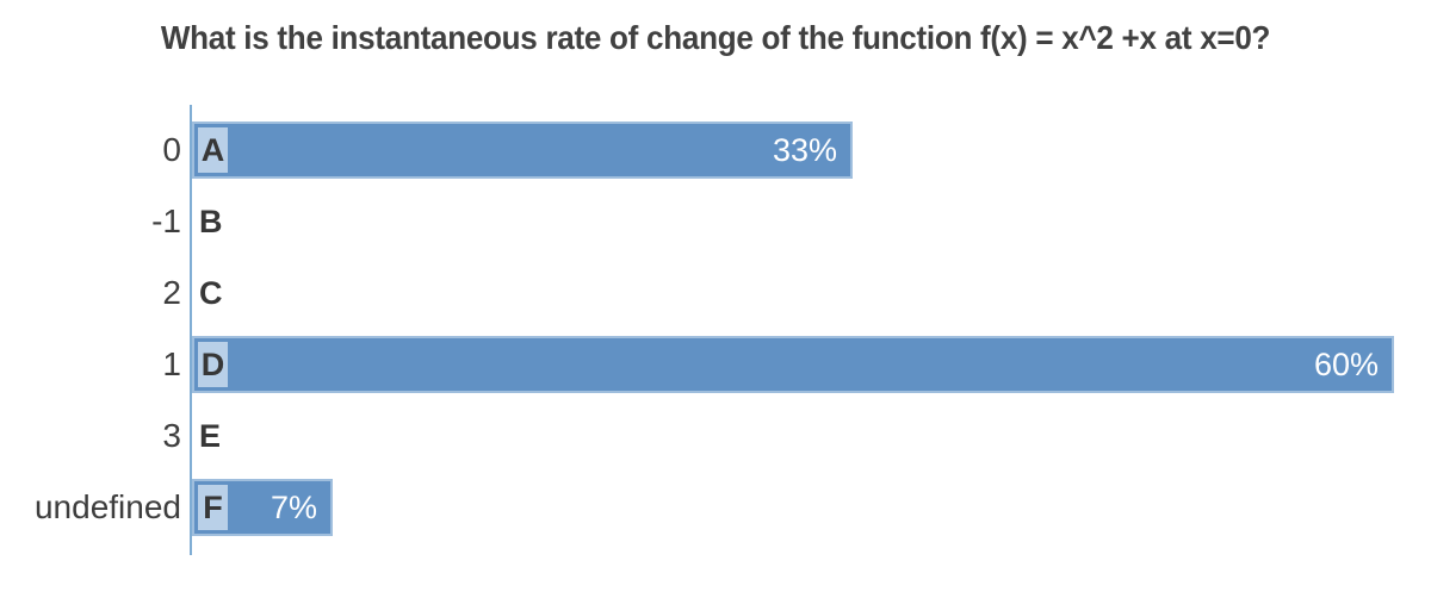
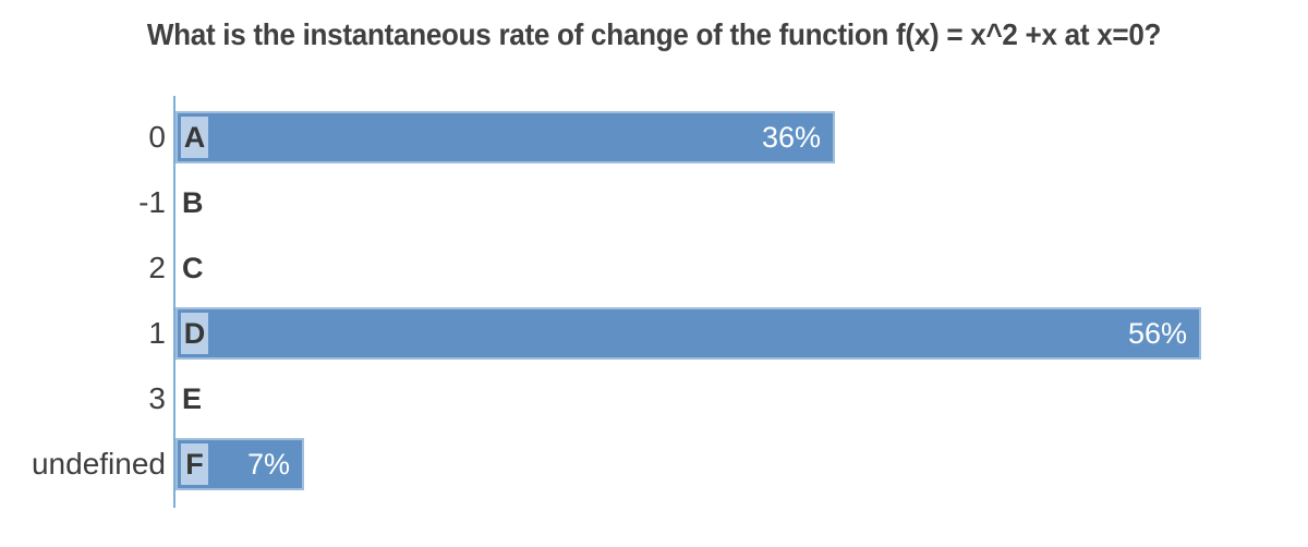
0: 33% -> 36%
1: 60% -> 56%
